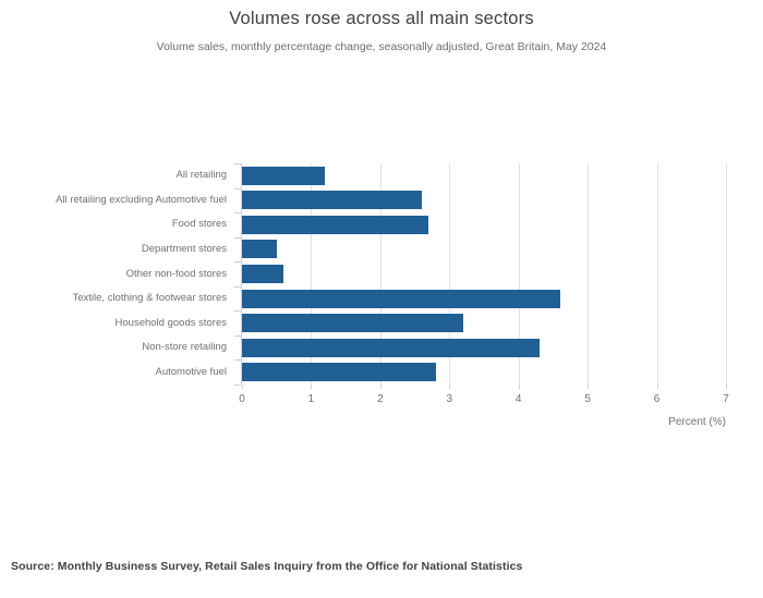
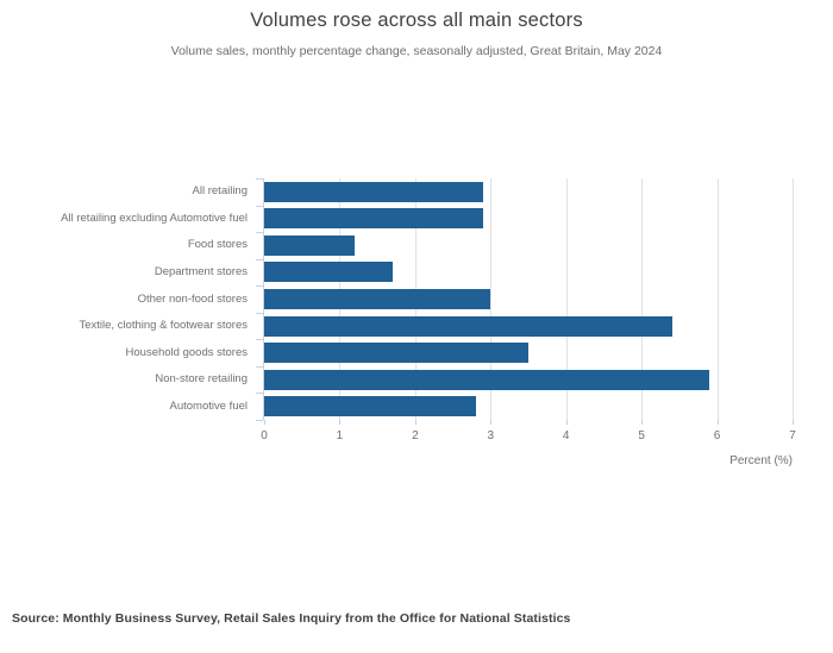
All retailing: 1.2 -> 2.9
All retailing excluding Automotive fuel: 2.6 -> 2.9
Food stores: 2.7 -> 1.2
Department stores: 0.5 -> 1.7
Other non-food stores: 0.6 -> 3.0
Textile, clothing & footwear stores: 4.6 -> 5.4
Household goods stores: 3.2 -> 3.5
Non-store retailing: 4.3 -> 5.9
